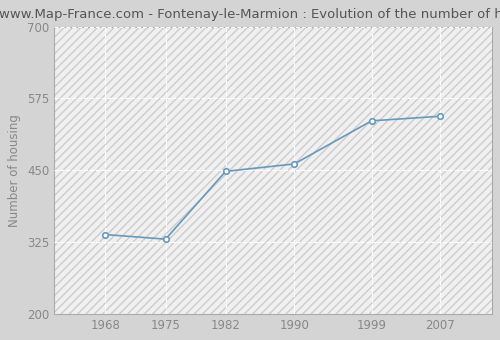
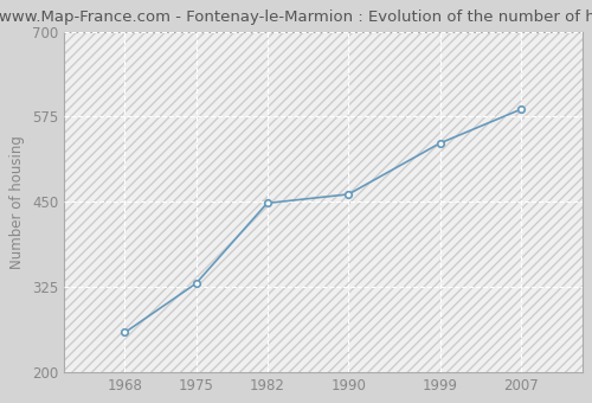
1968: 338 -> 258
2007: 544 -> 586
